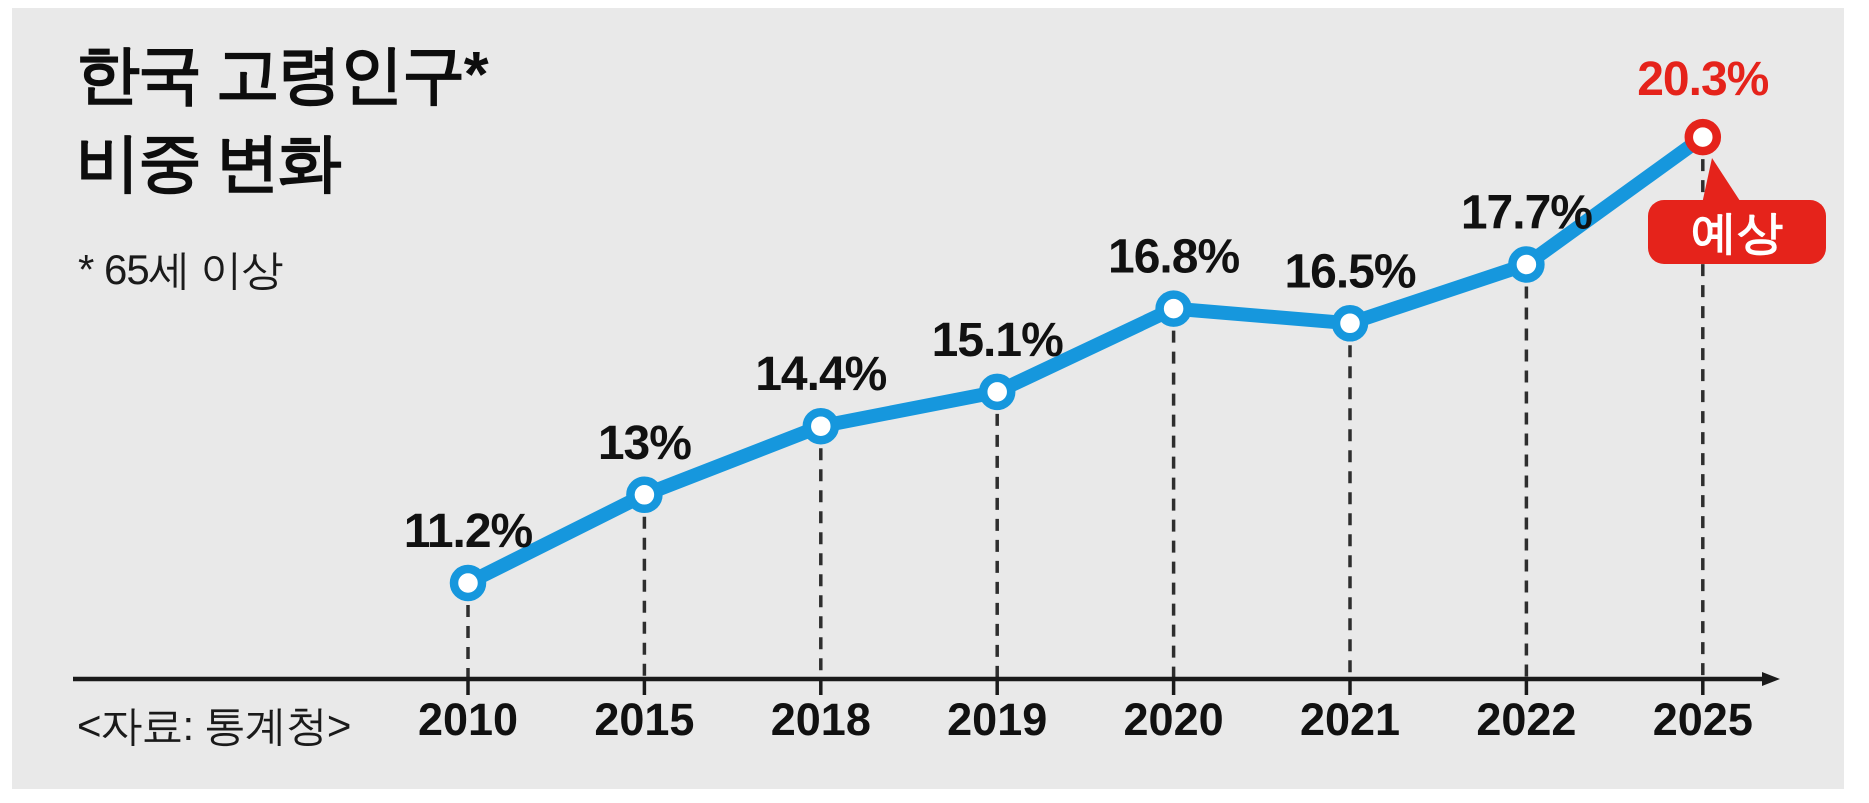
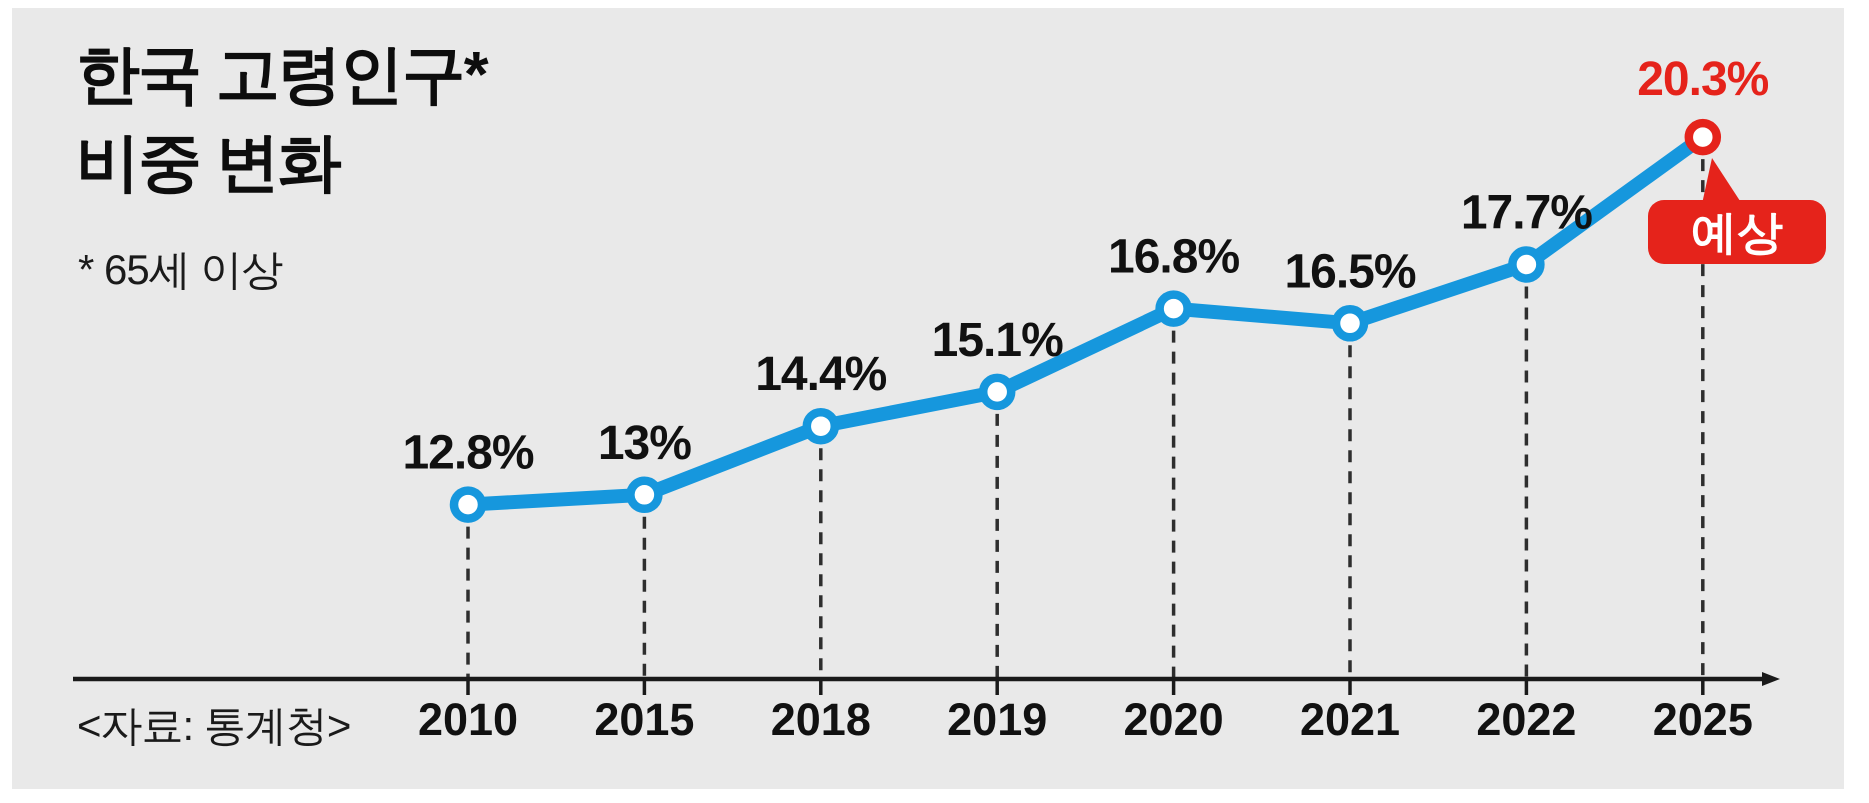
2010: 11.2% -> 12.8%
